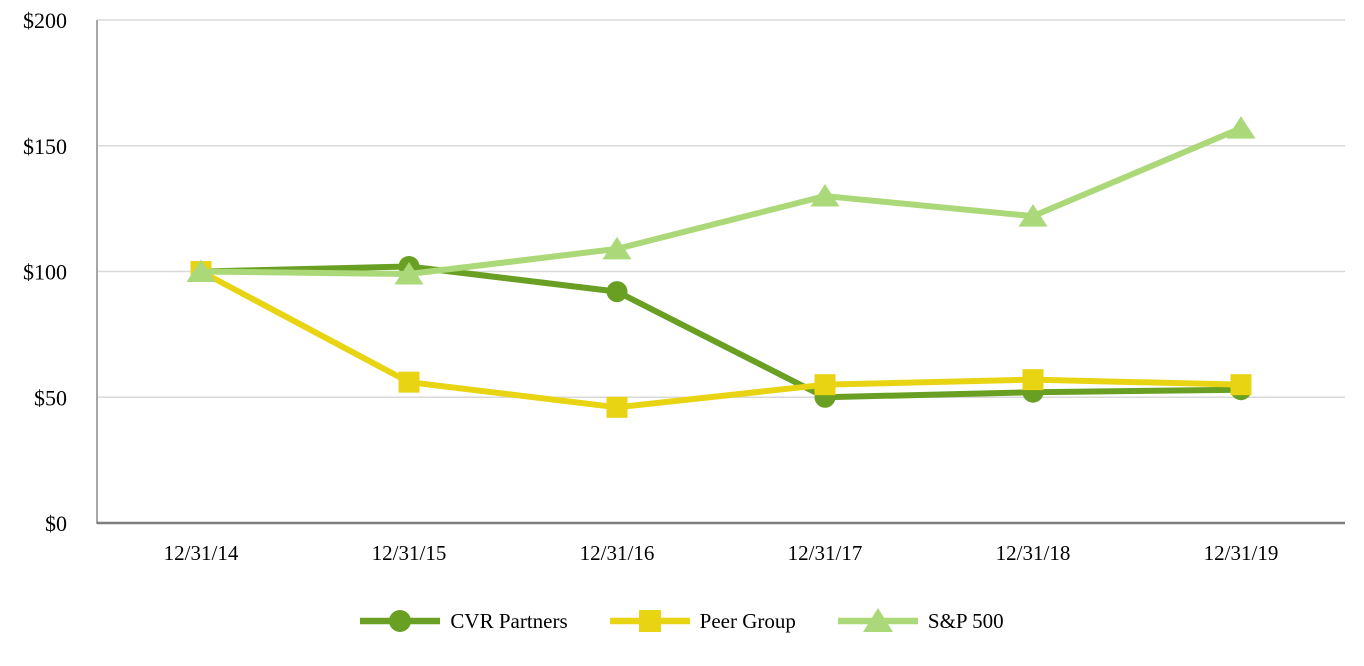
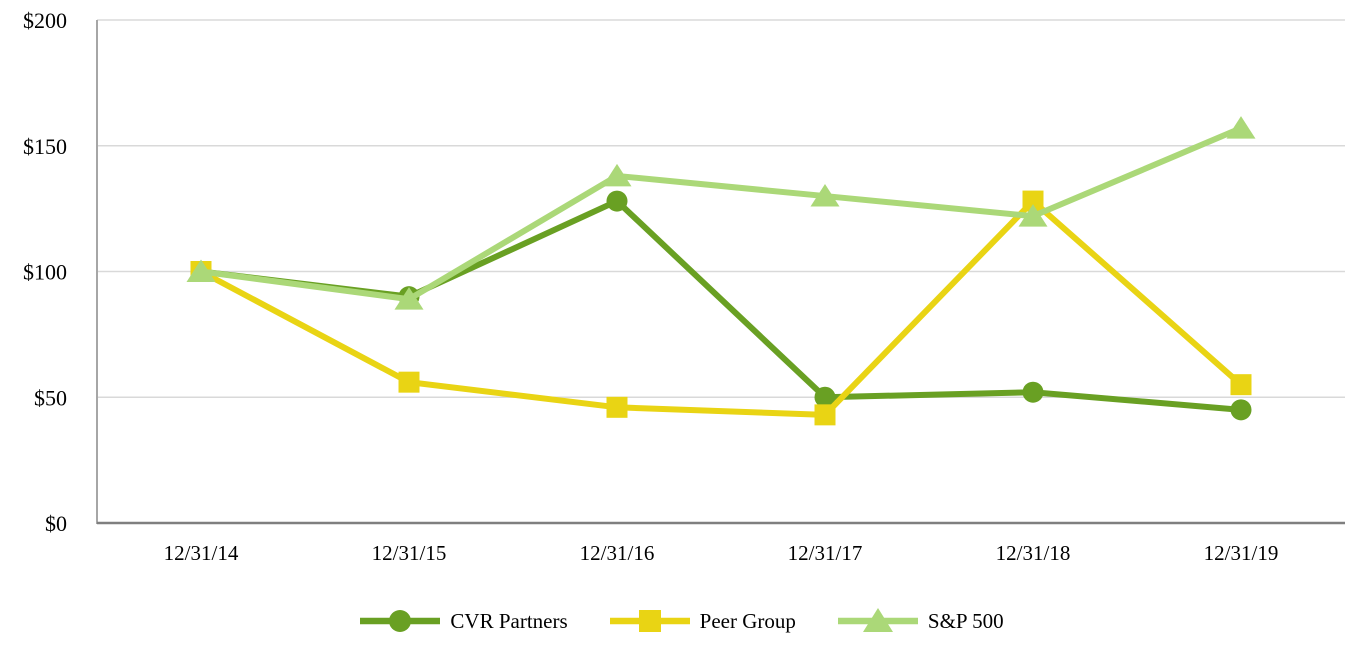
CVR Partners/12/31/15: $102 -> $90
S&P 500/12/31/15: $99 -> $89
CVR Partners/12/31/16: $92 -> $128
S&P 500/12/31/16: $109 -> $138
Peer Group/12/31/17: $55 -> $43
Peer Group/12/31/18: $57 -> $128
CVR Partners/12/31/19: $53 -> $45
